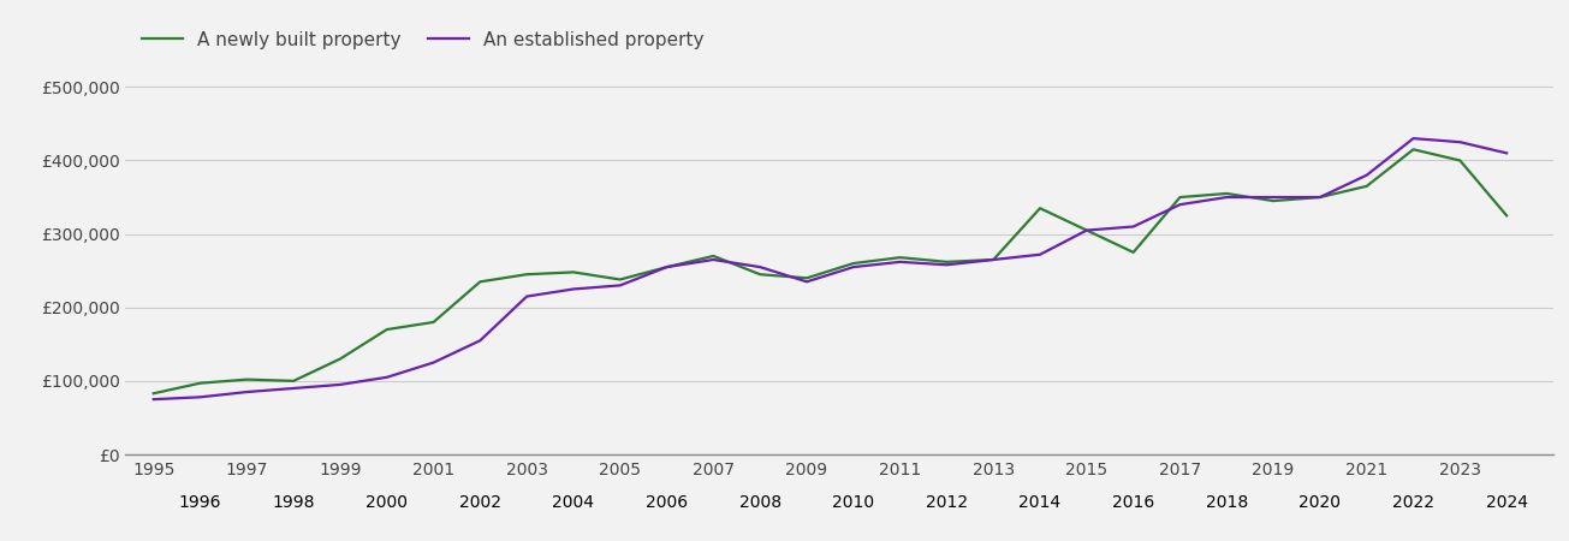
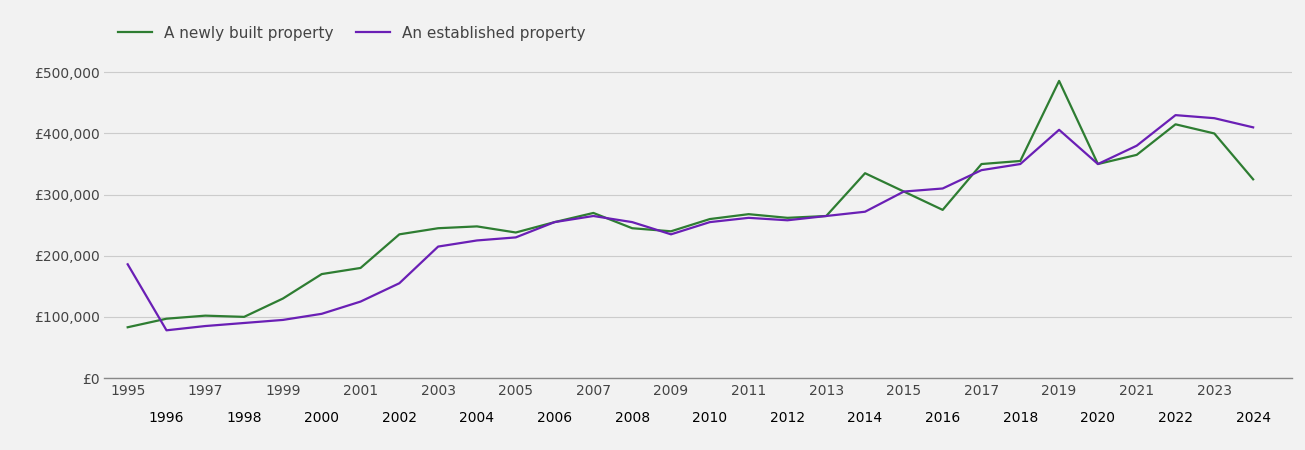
An established property/1995: £75,000 -> £186,000
A newly built property/2019: £345,000 -> £486,000
An established property/2019: £350,000 -> £406,000
